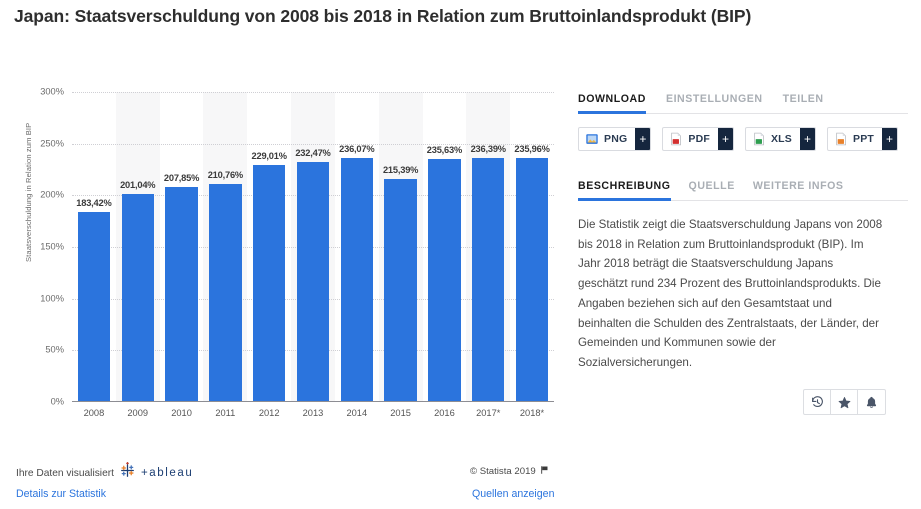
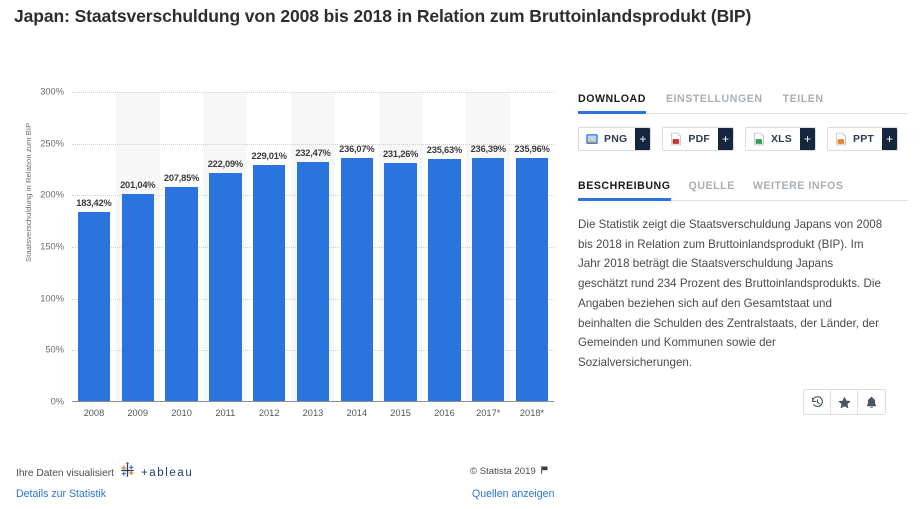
2011: 210,76% -> 222,09%
2015: 215,39% -> 231,26%
